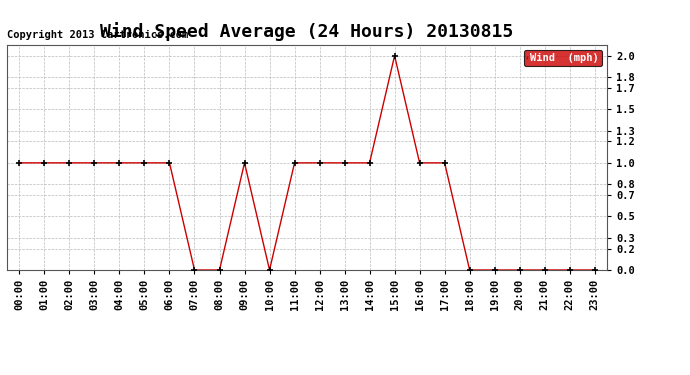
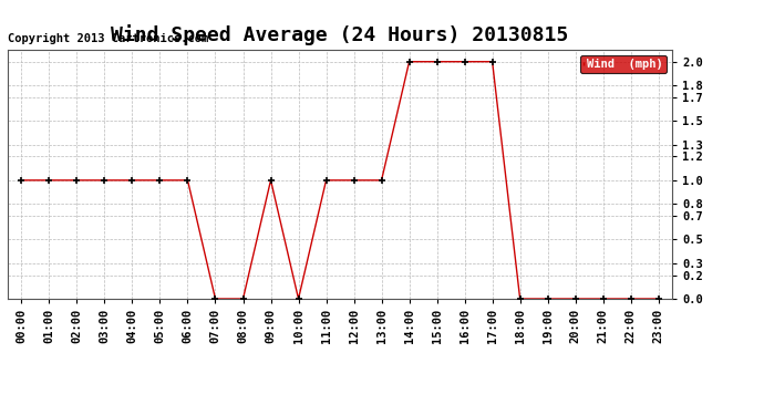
14:00: 1 -> 2
16:00: 1 -> 2
17:00: 1 -> 2
